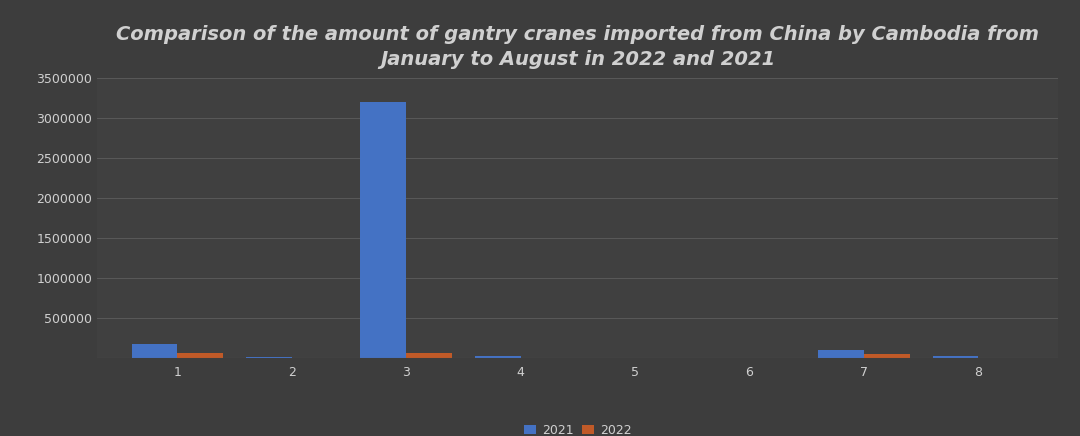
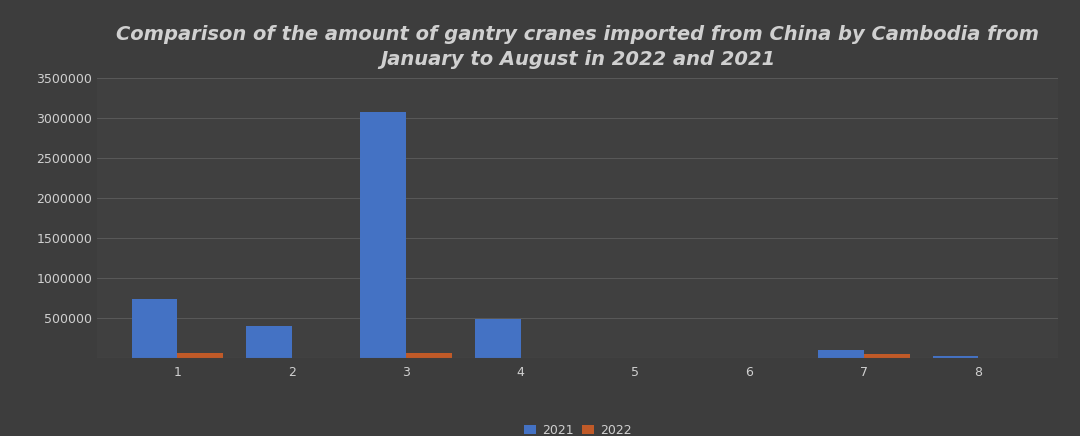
2021/1: 180000 -> 740000
2021/2: 10000 -> 400000
2021/3: 3200000 -> 3080000
2021/4: 20000 -> 480000
